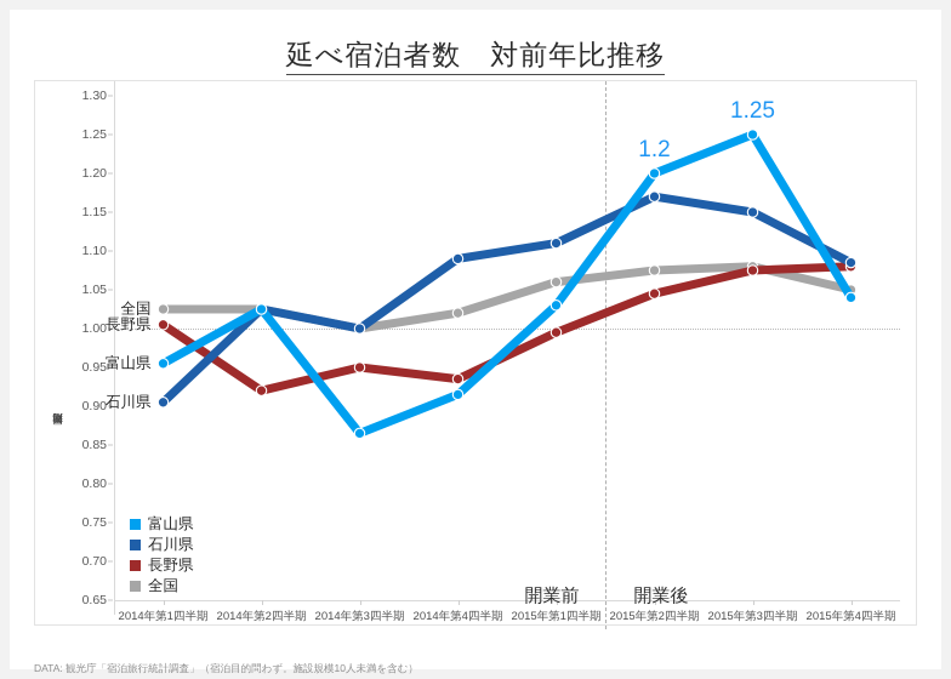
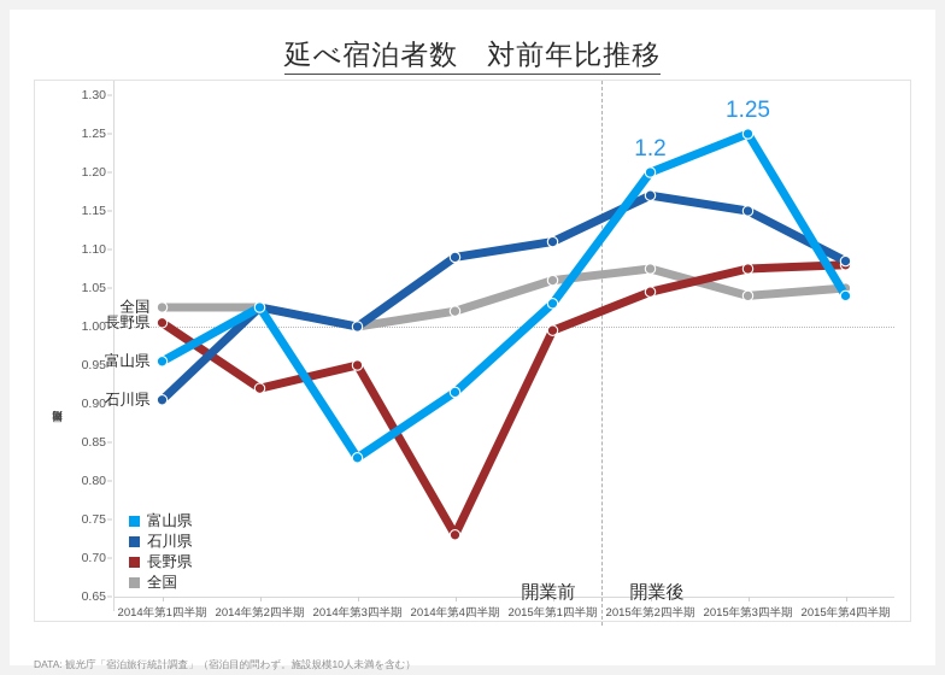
富山県/2014年第3四半期: 0.86 -> 0.83
長野県/2014年第4四半期: 0.94 -> 0.73
全国/2015年第3四半期: 1.08 -> 1.04
